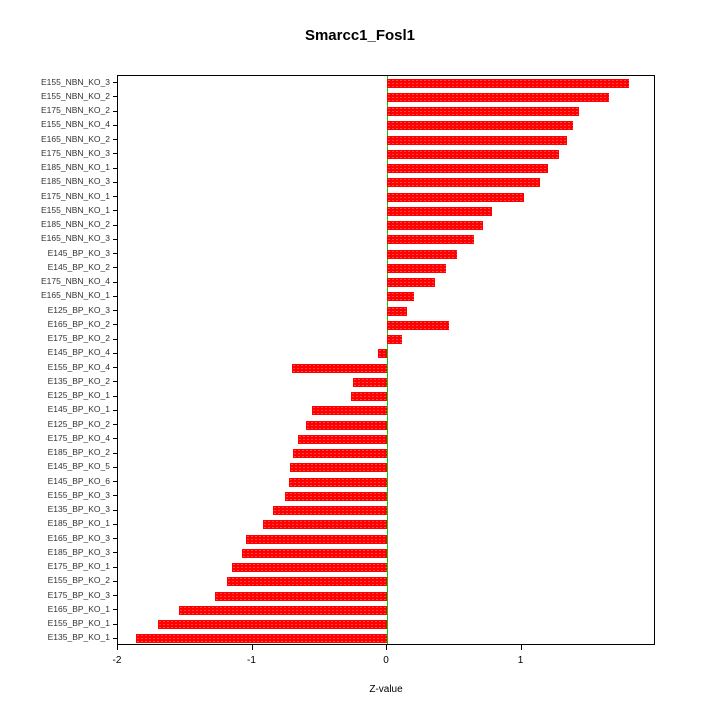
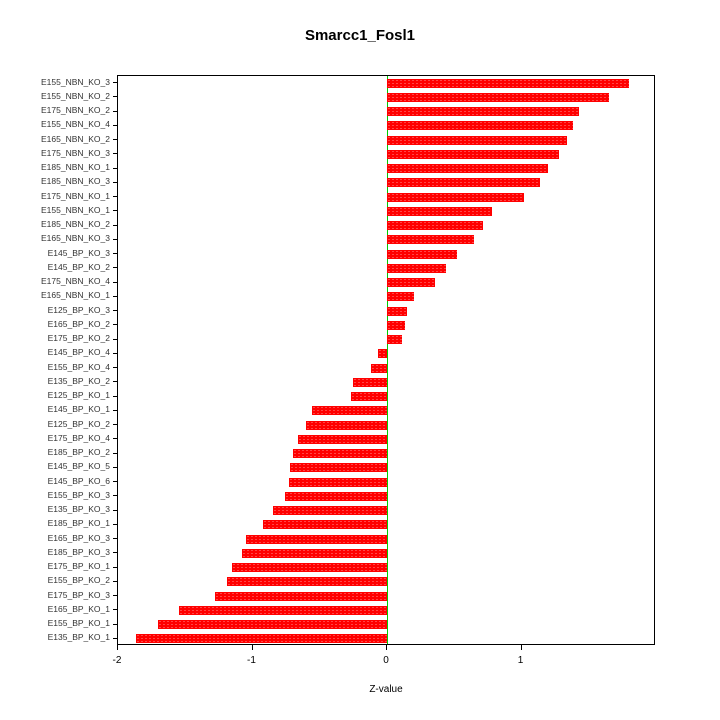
E165_BP_KO_2: 0.46 -> 0.13
E155_BP_KO_4: -0.71 -> -0.12
